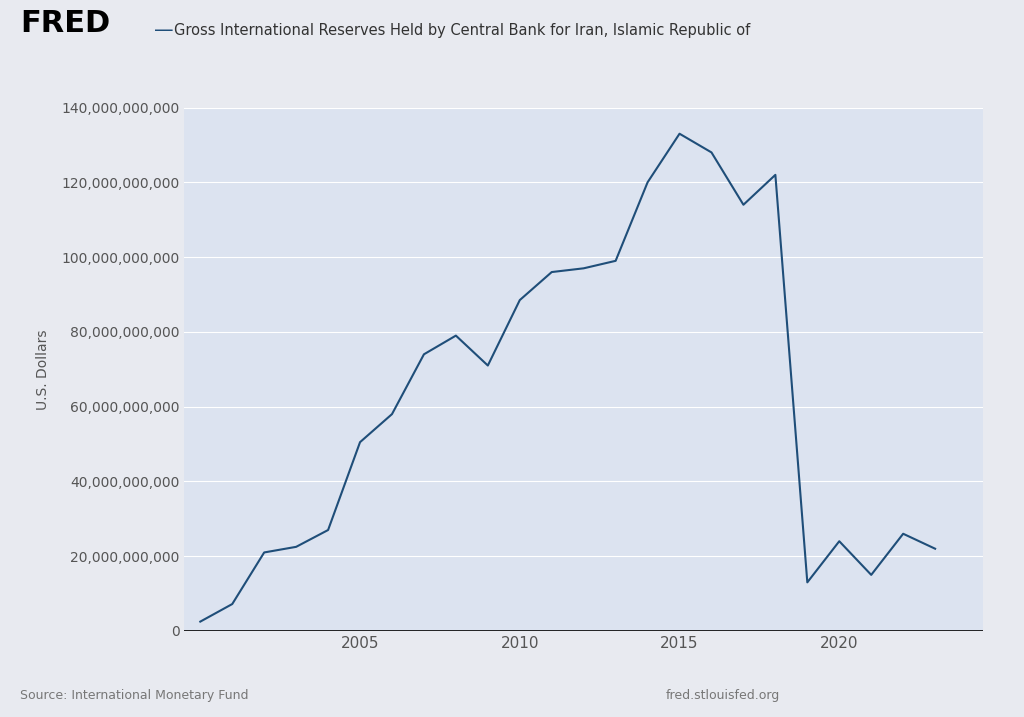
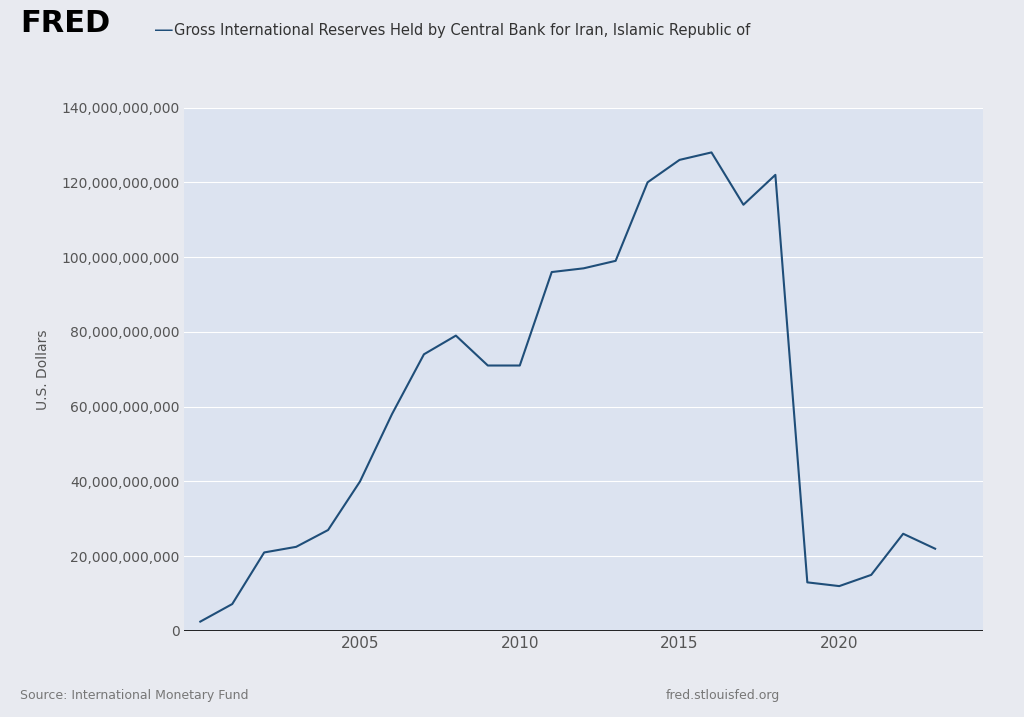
2005: 50,500,000,000 -> 40,000,000,000
2010: 88,500,000,000 -> 71,000,000,000
2015: 133,000,000,000 -> 126,000,000,000
2020: 24,000,000,000 -> 12,000,000,000
